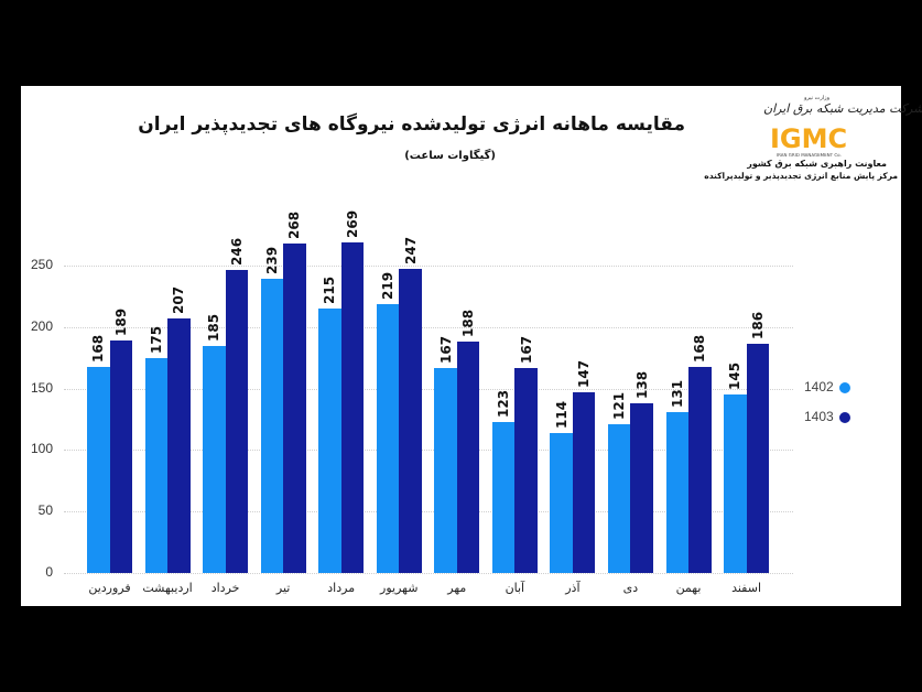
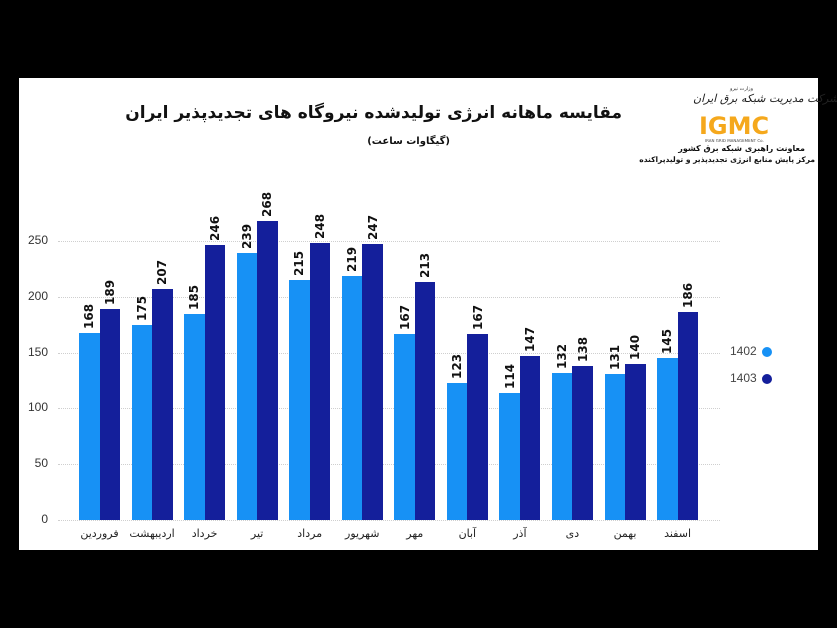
1403/مرداد: 269 -> 248
1403/مهر: 188 -> 213
1402/دی: 121 -> 132
1403/بهمن: 168 -> 140
